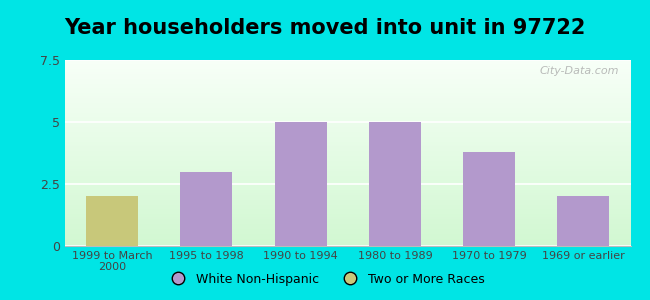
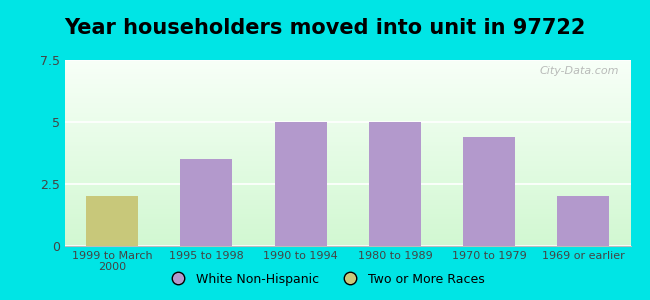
1995 to 1998: 3.0 -> 3.5
1970 to 1979: 3.8 -> 4.4
